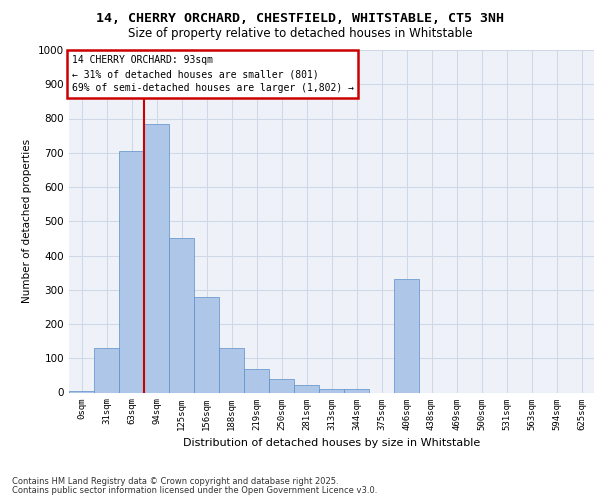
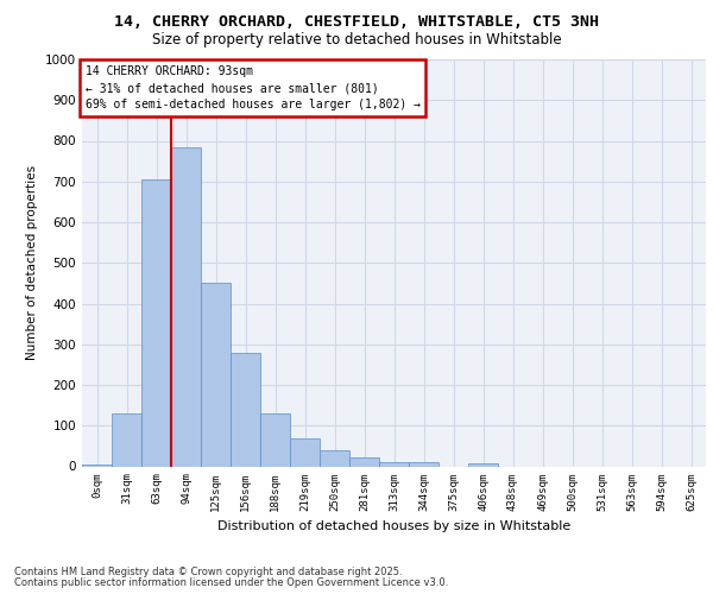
406sqm: 330 -> 8
